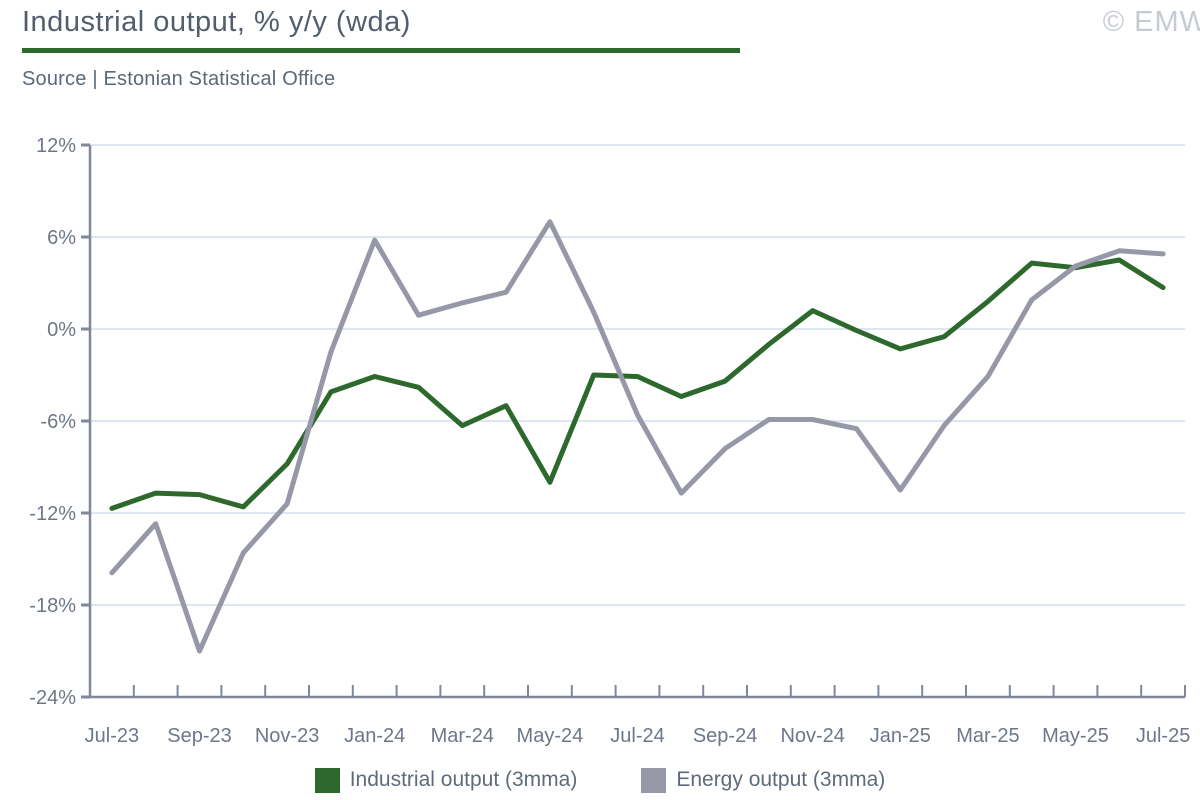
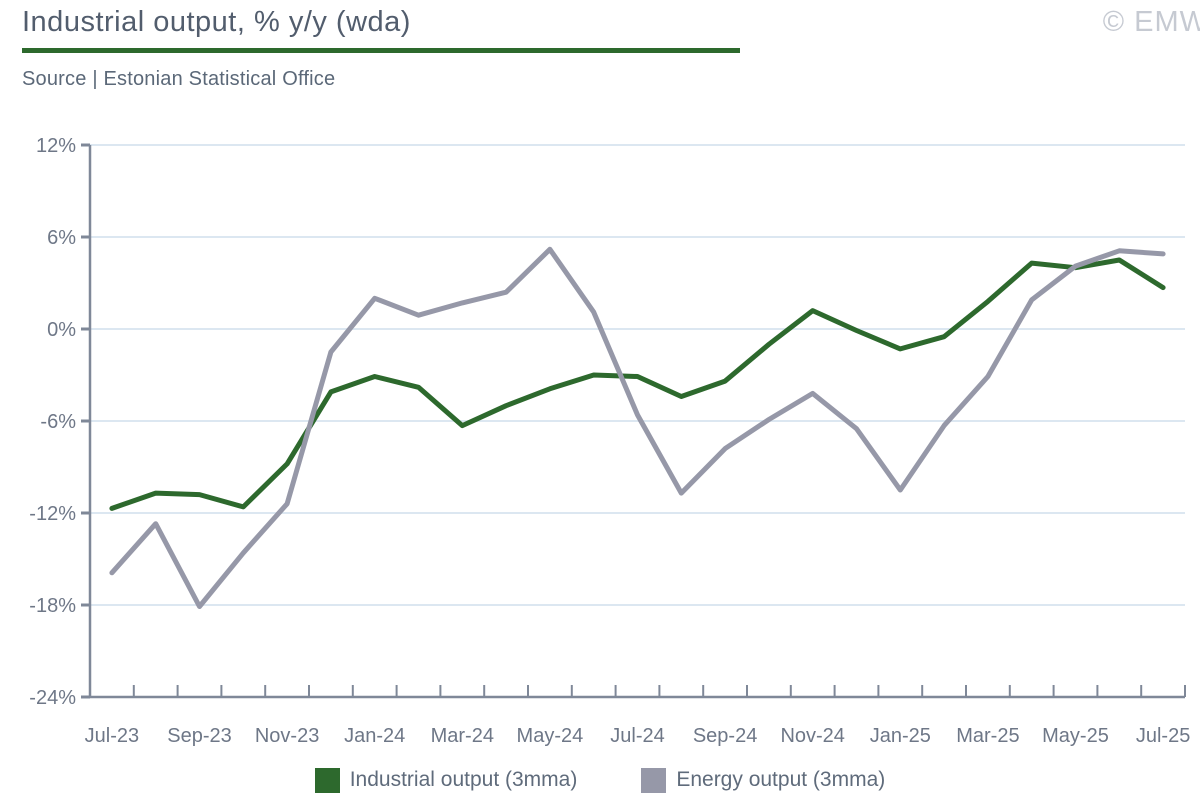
Energy output (3mma)/Sep-23: -21.0% -> -18.1%
Energy output (3mma)/Jan-24: 5.8% -> 2.0%
Industrial output (3mma)/May-24: -10.0% -> -3.9%
Energy output (3mma)/May-24: 7.0% -> 5.2%
Energy output (3mma)/Nov-24: -5.9% -> -4.2%
